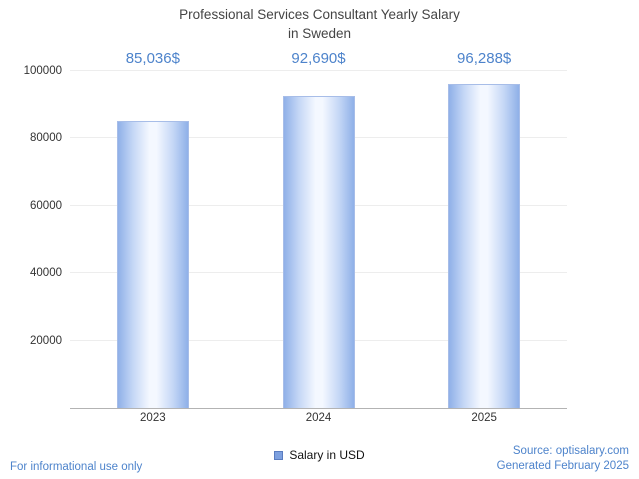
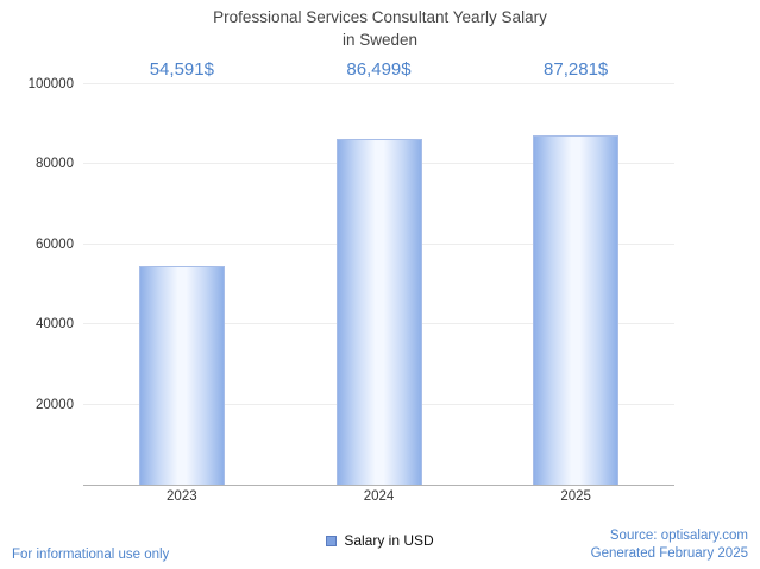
2023: 85,036 -> 54,591
2024: 92,690 -> 86,499
2025: 96,288 -> 87,281
